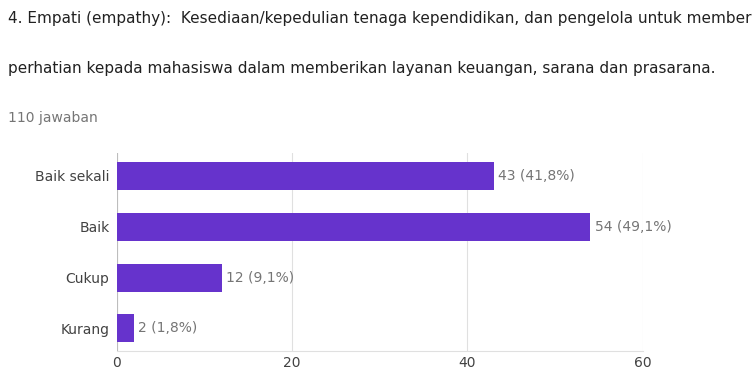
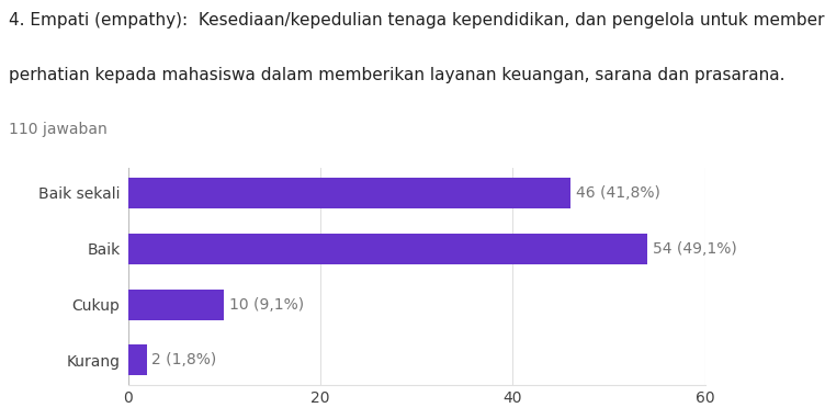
Baik sekali: 43 -> 46
Cukup: 12 -> 10
